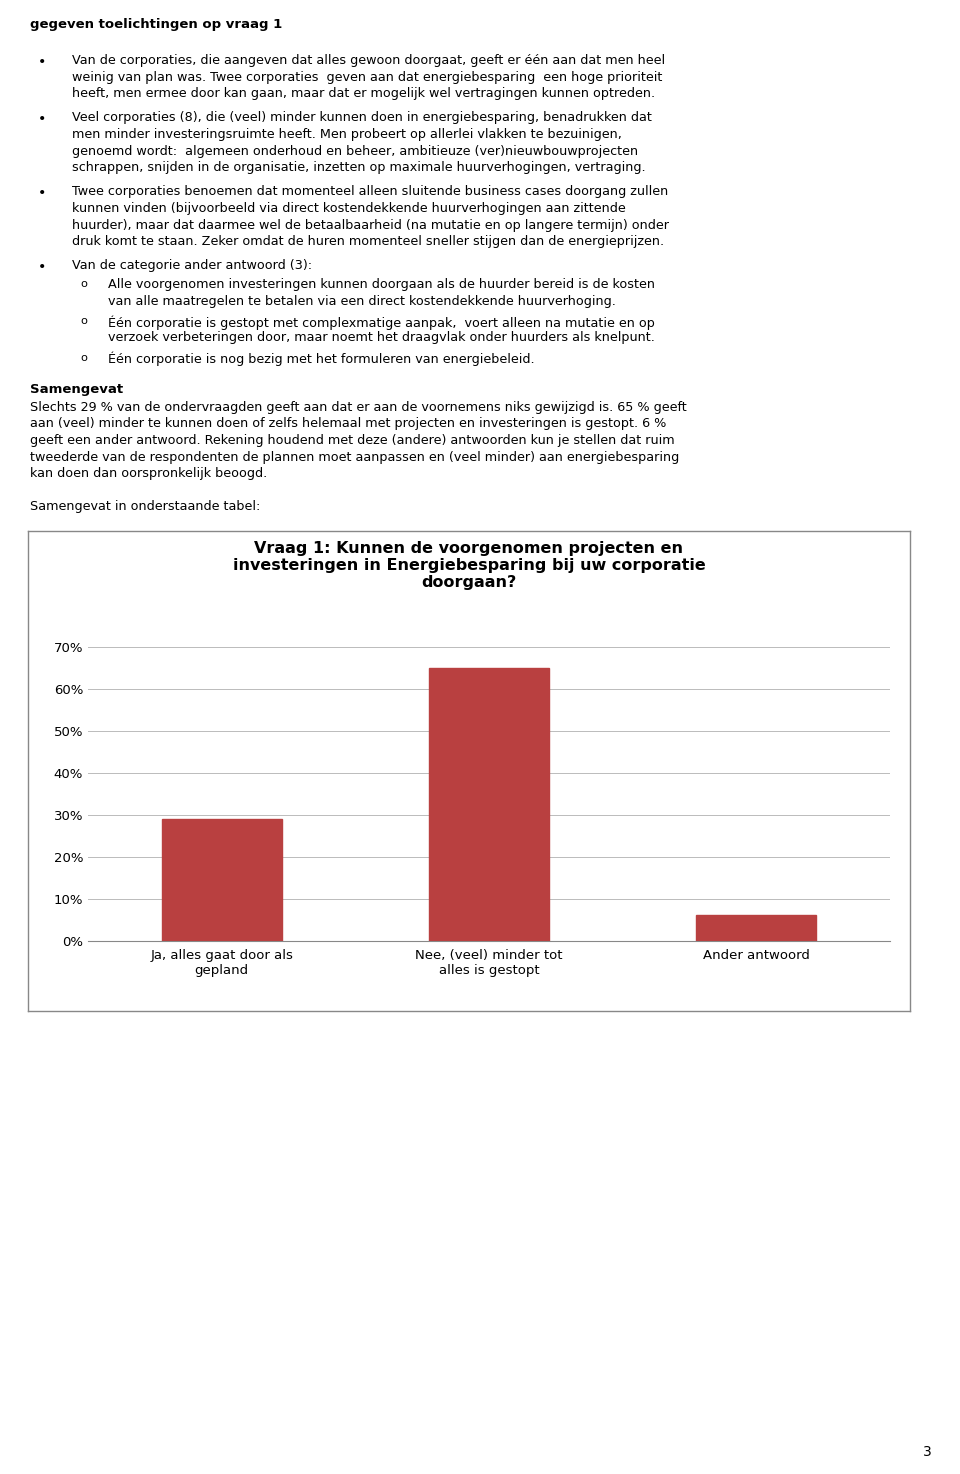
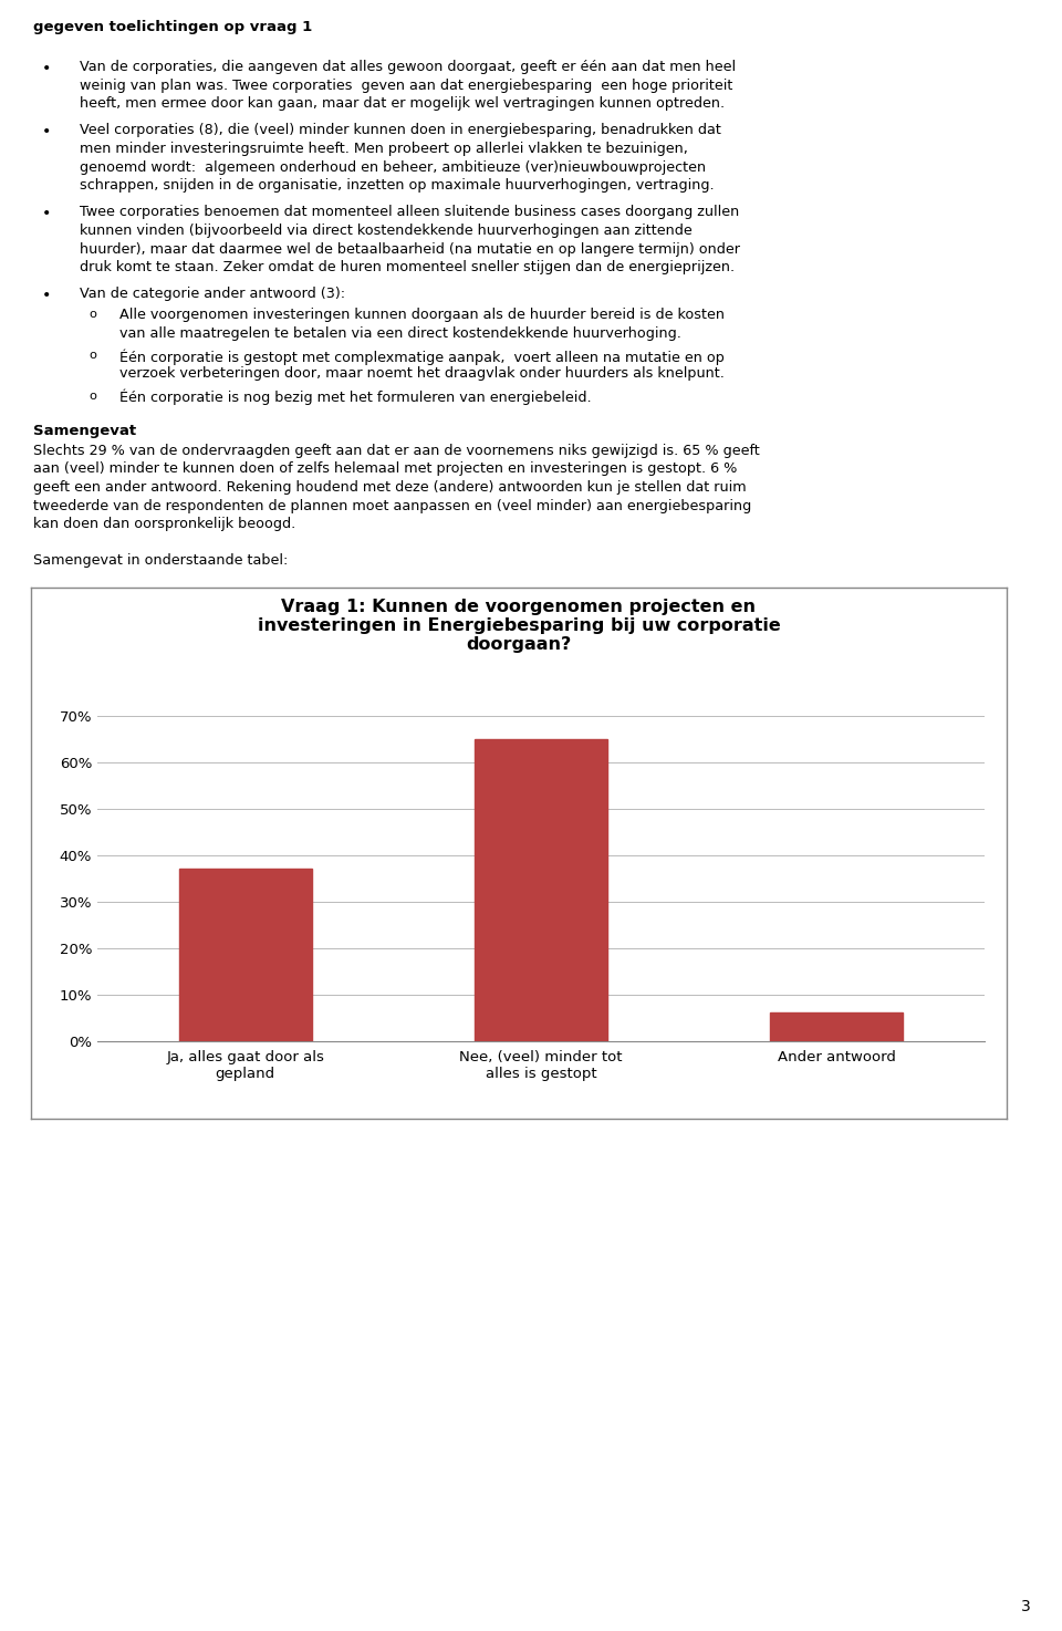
Ja, alles gaat door als gepland: 29% -> 37%
